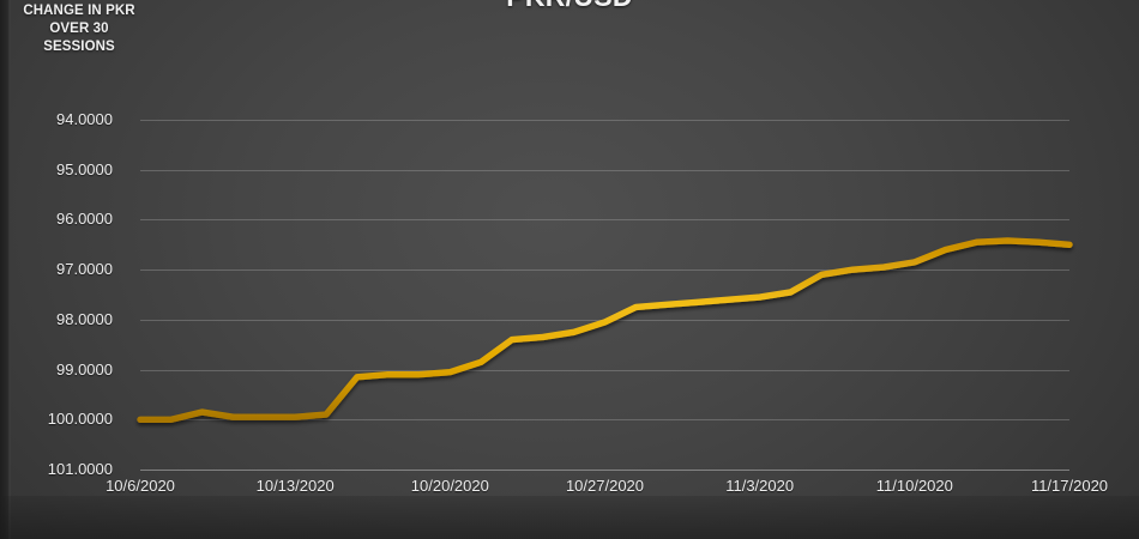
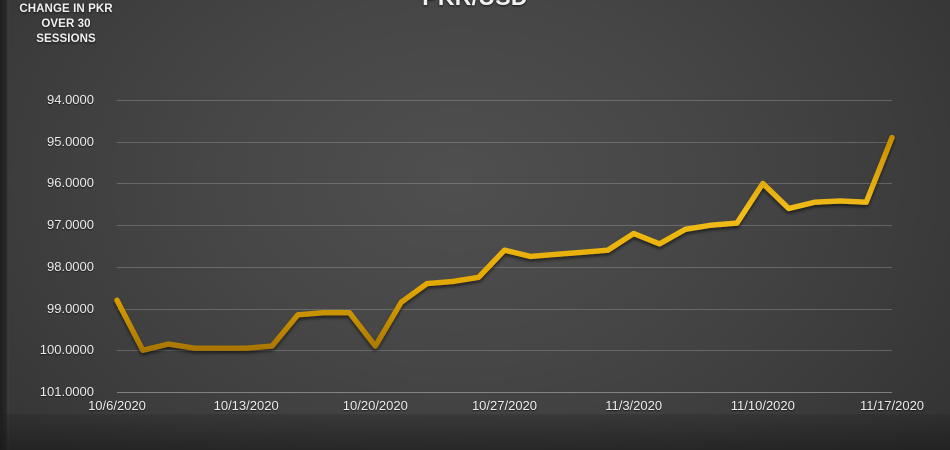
10/6/2020: 100.0 -> 98.8
10/20/2020: 99.0 -> 99.9
10/27/2020: 98.0 -> 97.6
11/3/2020: 97.5 -> 97.2
11/10/2020: 96.8 -> 96.0
11/17/2020: 96.5 -> 94.9
